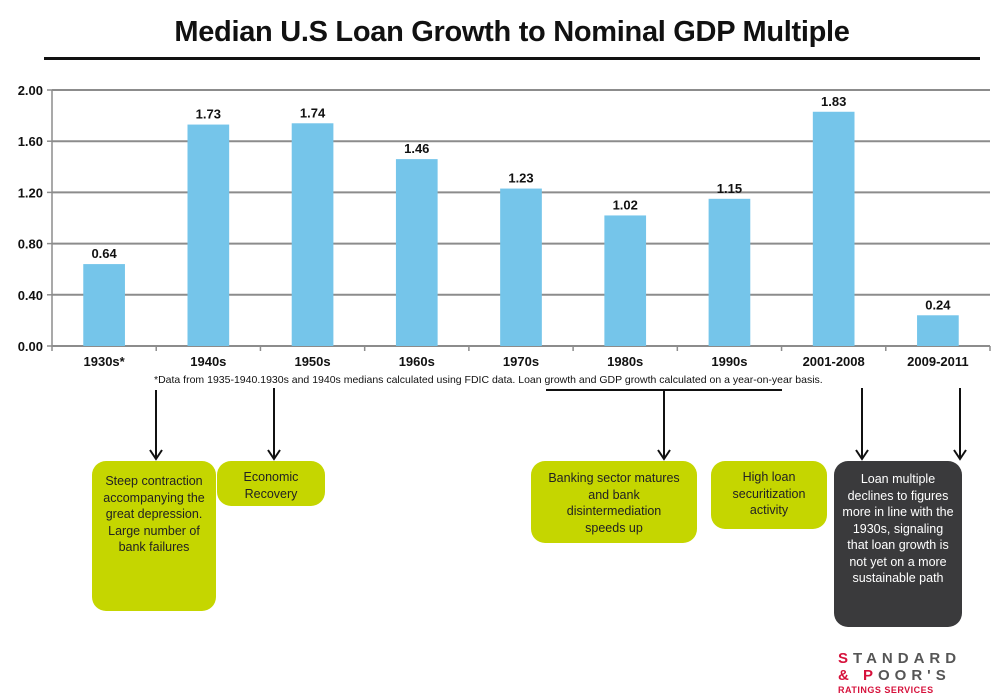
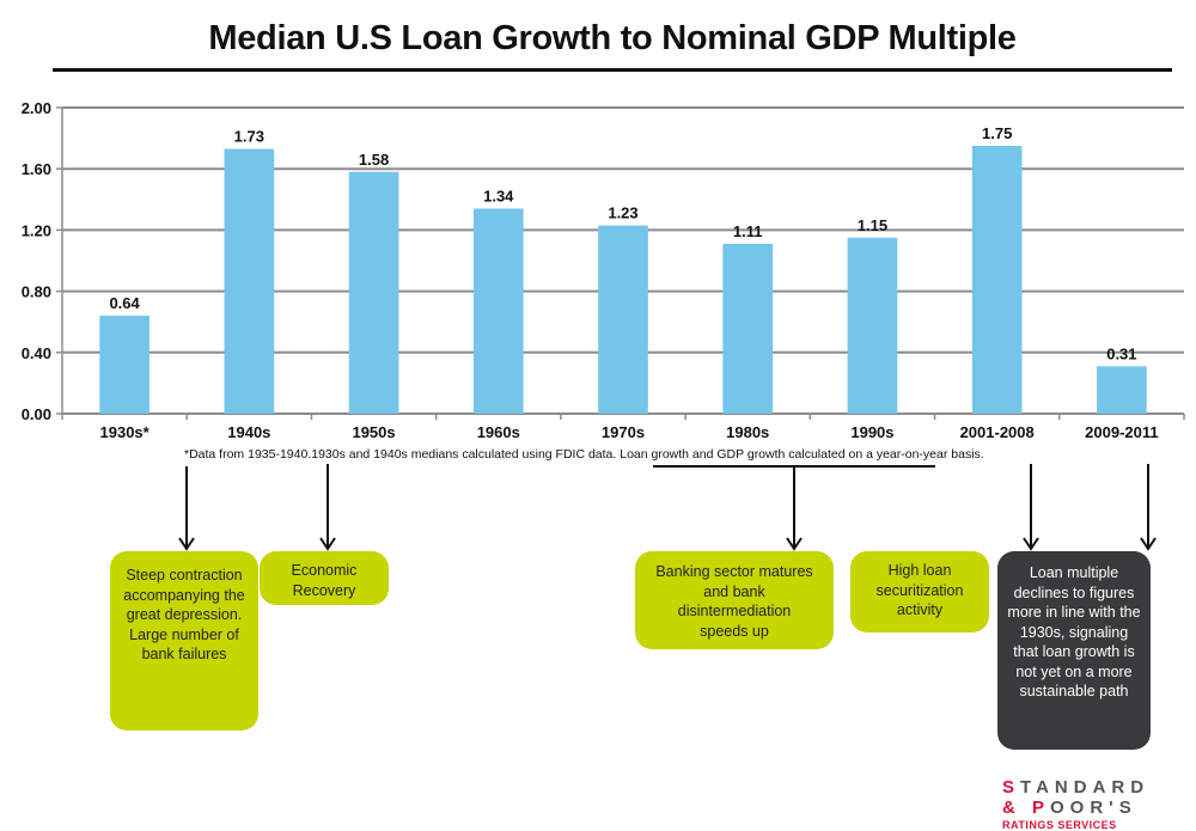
1950s: 1.74 -> 1.58
1960s: 1.46 -> 1.34
1980s: 1.02 -> 1.11
2001-2008: 1.83 -> 1.75
2009-2011: 0.24 -> 0.31
